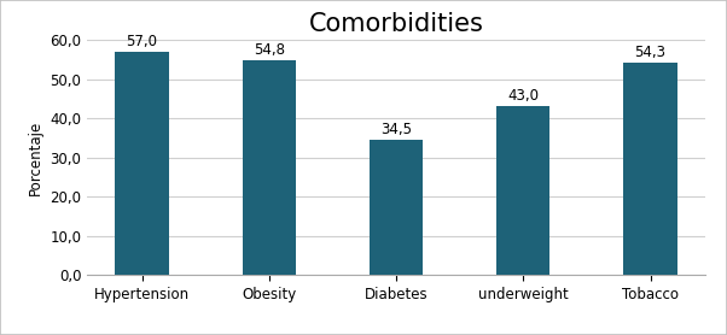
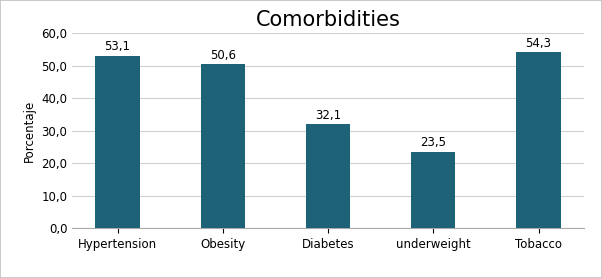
Hypertension: 57,0 -> 53,1
Obesity: 54,8 -> 50,6
Diabetes: 34,5 -> 32,1
underweight: 43,0 -> 23,5
